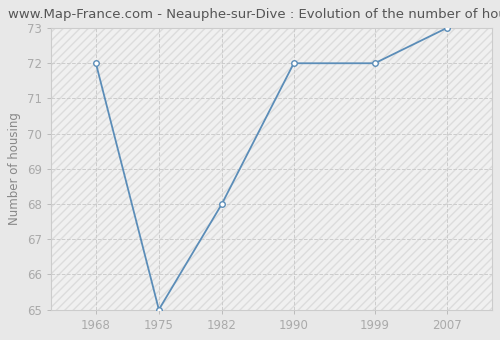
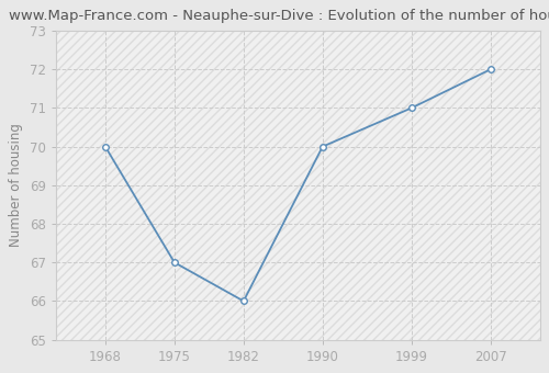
1968: 72 -> 70
1975: 65 -> 67
1982: 68 -> 66
1990: 72 -> 70
1999: 72 -> 71
2007: 73 -> 72
